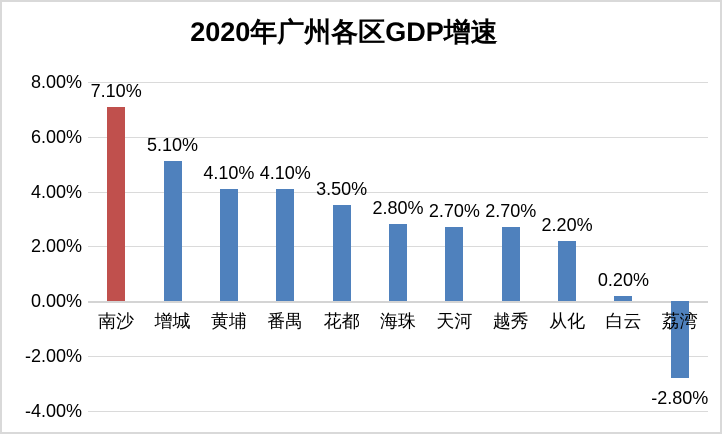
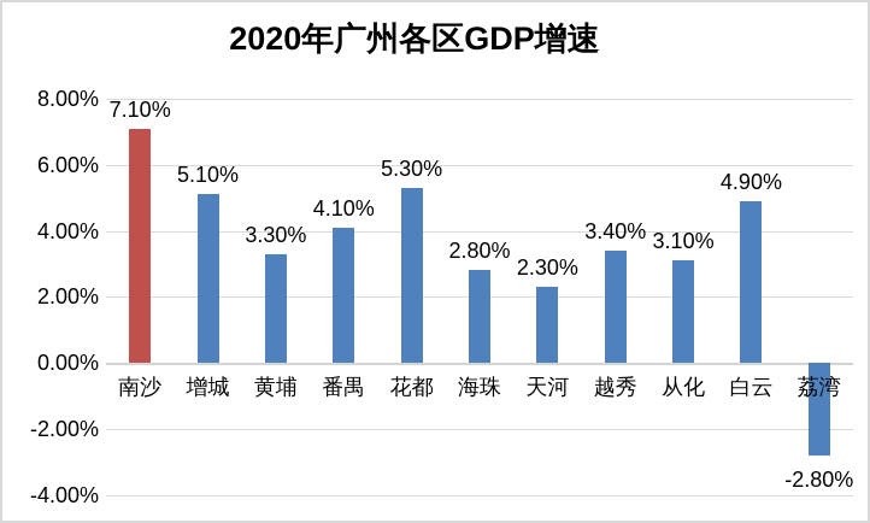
黄埔: 4.10% -> 3.30%
花都: 3.50% -> 5.30%
天河: 2.70% -> 2.30%
越秀: 2.70% -> 3.40%
从化: 2.20% -> 3.10%
白云: 0.20% -> 4.90%
